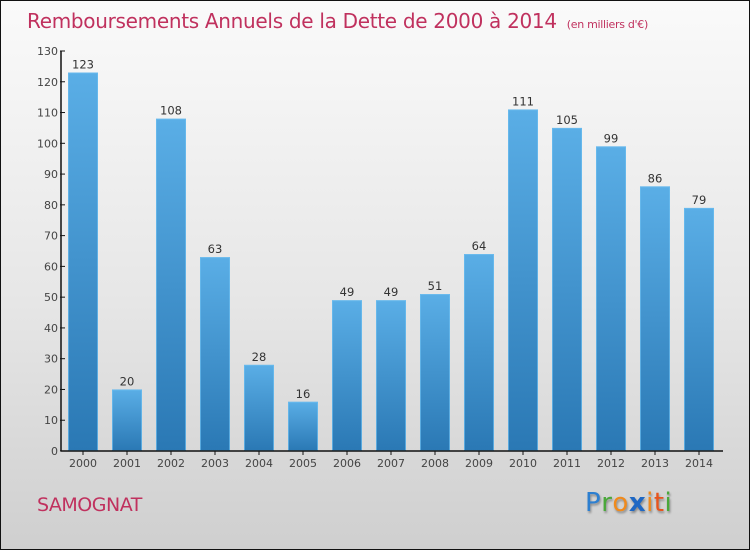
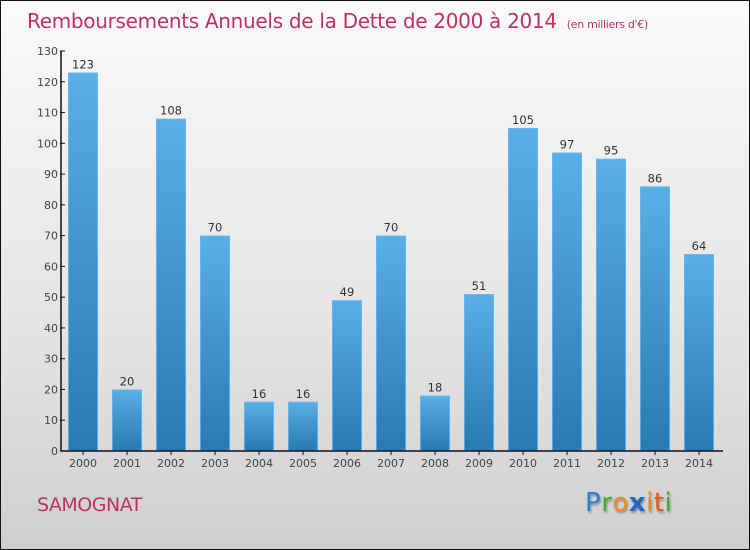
2003: 63 -> 70
2004: 28 -> 16
2007: 49 -> 70
2008: 51 -> 18
2009: 64 -> 51
2010: 111 -> 105
2011: 105 -> 97
2012: 99 -> 95
2014: 79 -> 64
